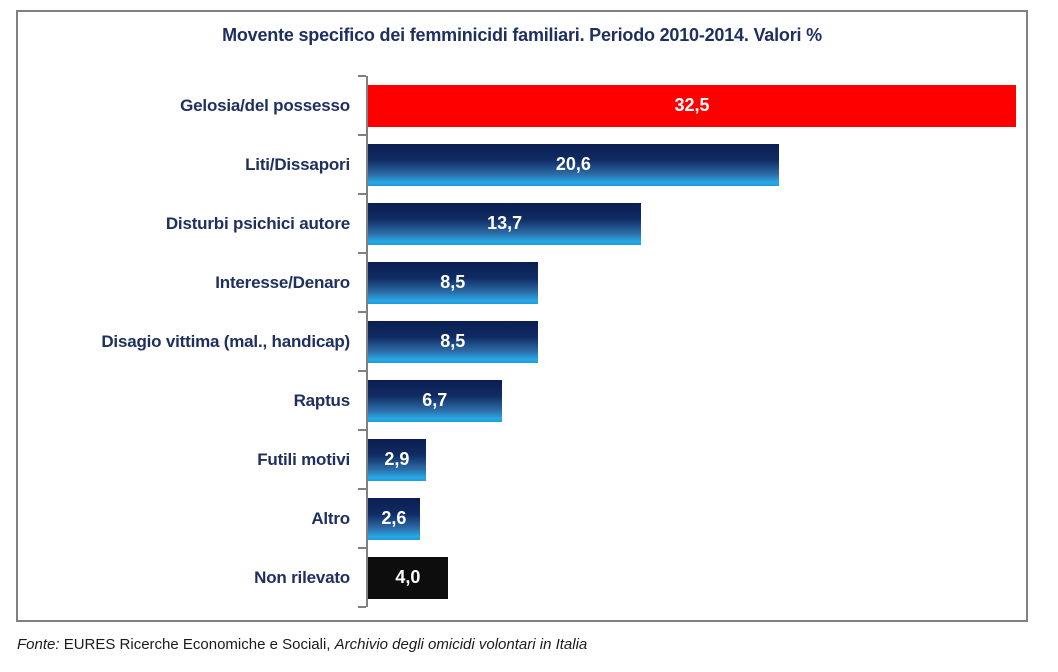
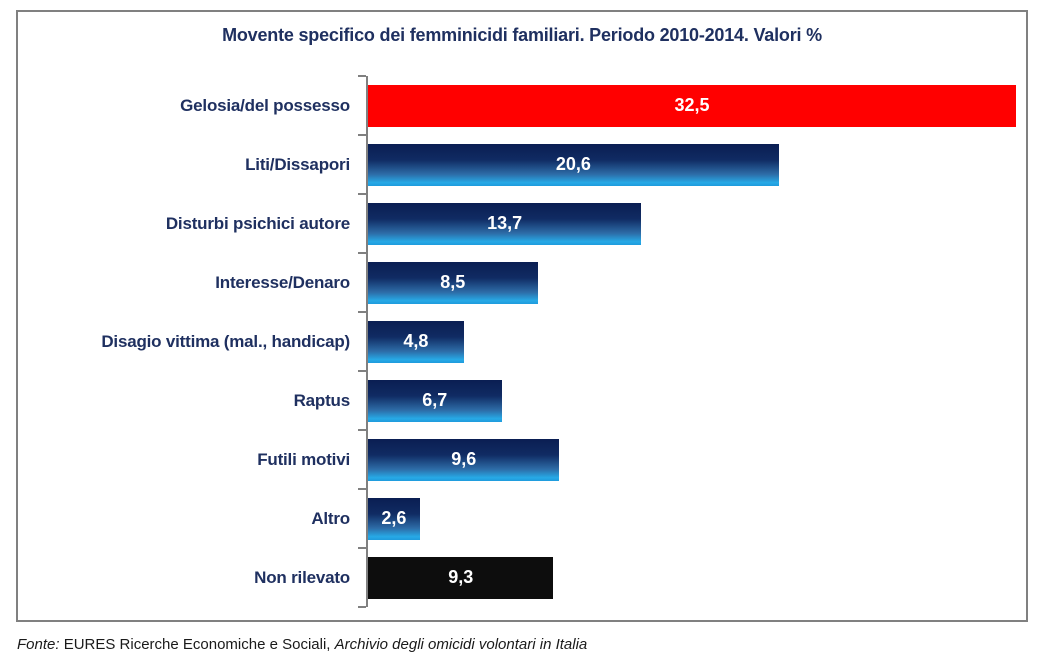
Disagio vittima (mal., handicap): 8,5 -> 4,8
Futili motivi: 2,9 -> 9,6
Non rilevato: 4,0 -> 9,3
